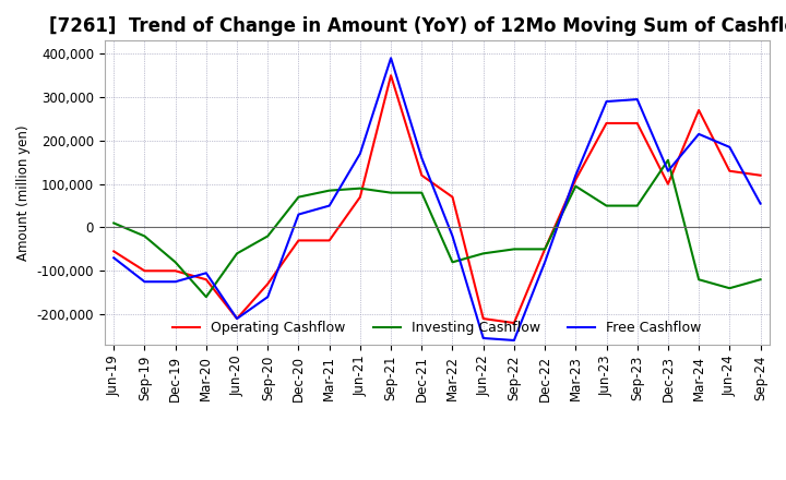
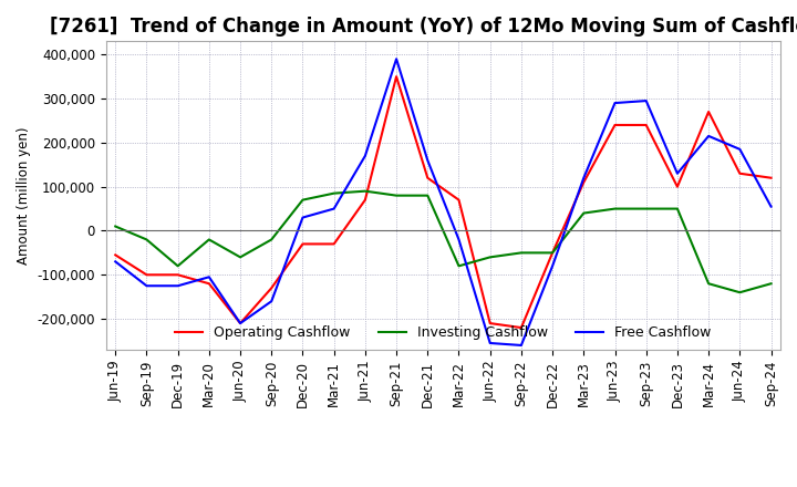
Investing Cashflow/Mar-20: -160,000 -> -20,000
Investing Cashflow/Mar-23: 95,000 -> 40,000
Investing Cashflow/Dec-23: 155,000 -> 50,000
